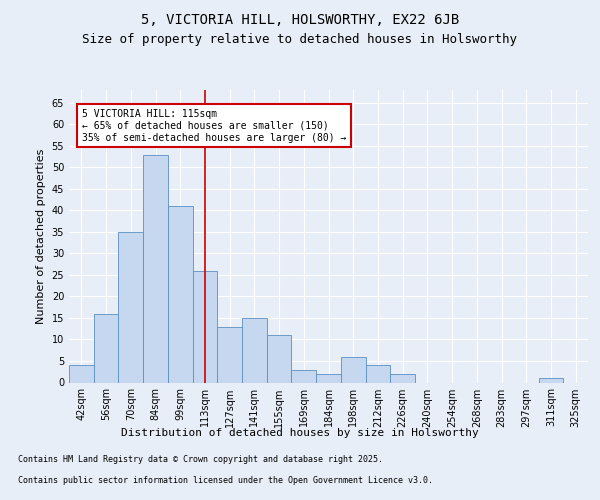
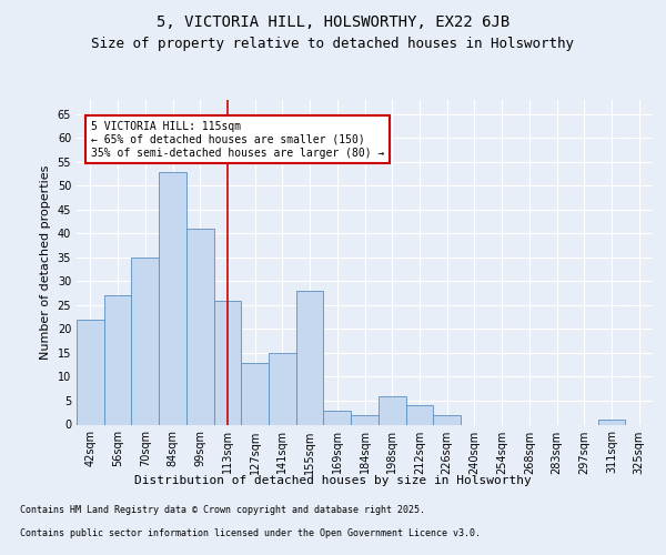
42sqm: 4 -> 22
56sqm: 16 -> 27
155sqm: 11 -> 28
